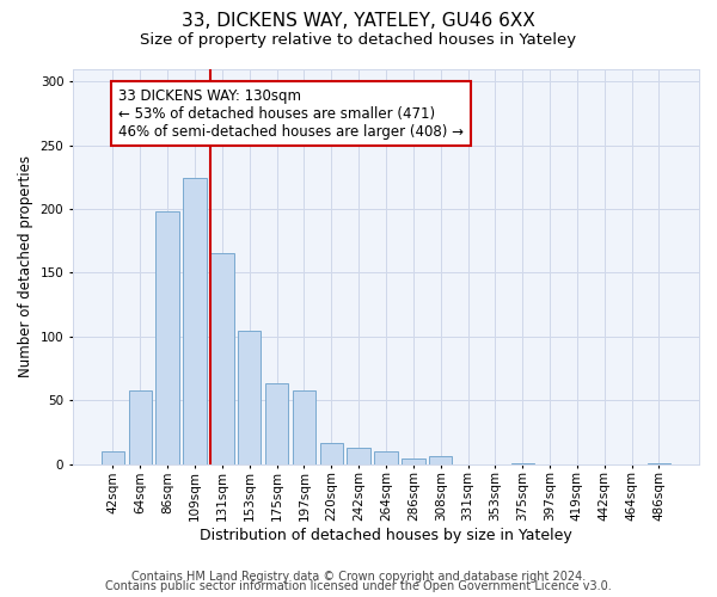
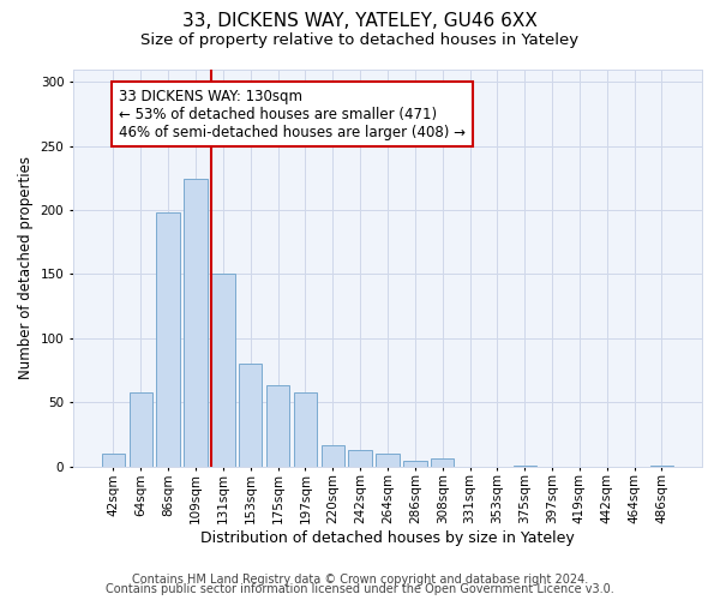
131sqm: 165 -> 150
153sqm: 105 -> 80
